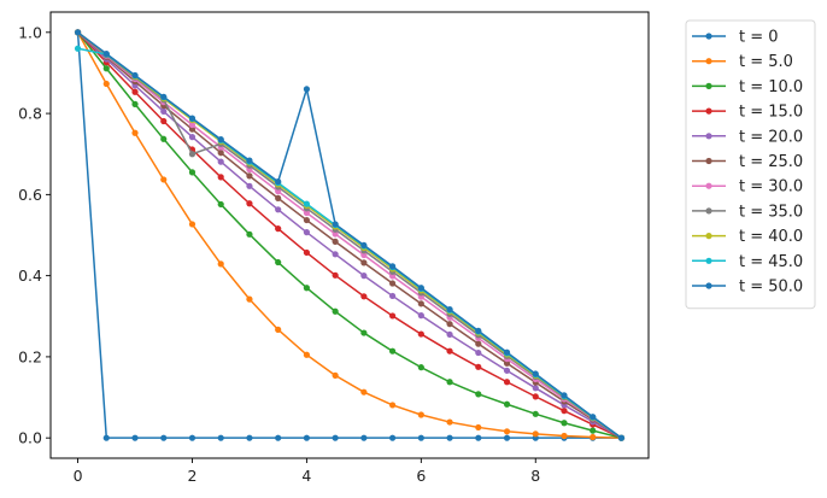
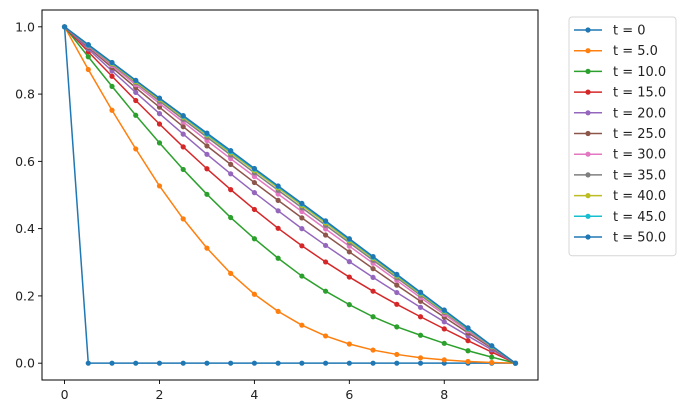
t = 45.0/0: 0.96 -> 1.00
t = 35.0/2: 0.70 -> 0.78
t = 50.0/4: 0.86 -> 0.58
